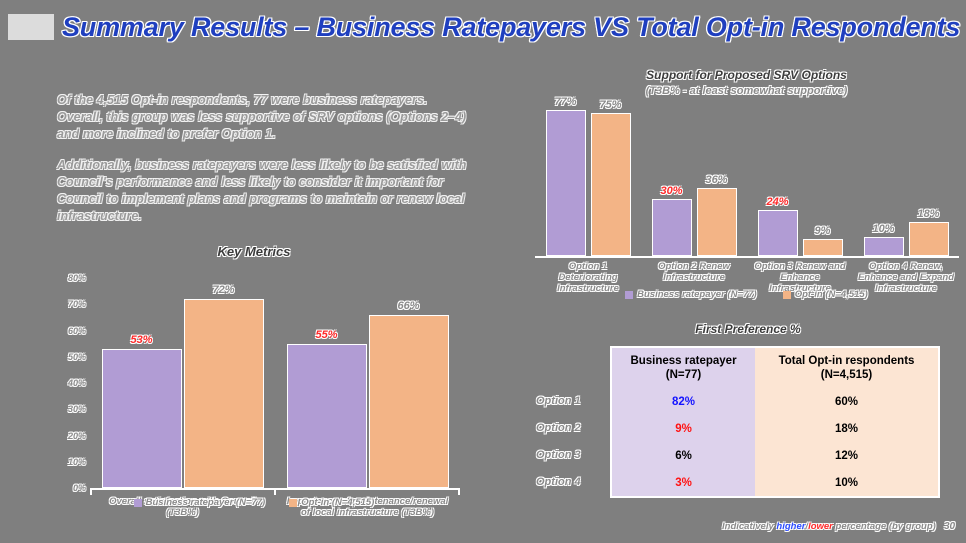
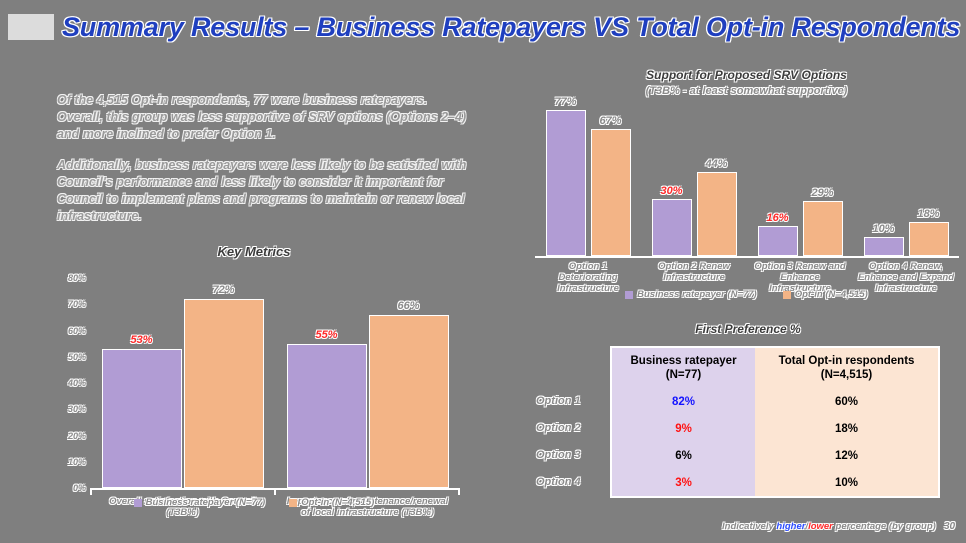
Support for Proposed SRV Options/Opt-in (N=4,515)/Option 1 Deteriorating Infrastructure: 75% -> 67%
Support for Proposed SRV Options/Opt-in (N=4,515)/Option 2 Renew Infrastructure: 36% -> 44%
Support for Proposed SRV Options/Business ratepayer (N=77)/Option 3 Renew and Enhance Infrastructure: 24% -> 16%
Support for Proposed SRV Options/Opt-in (N=4,515)/Option 3 Renew and Enhance Infrastructure: 9% -> 29%
